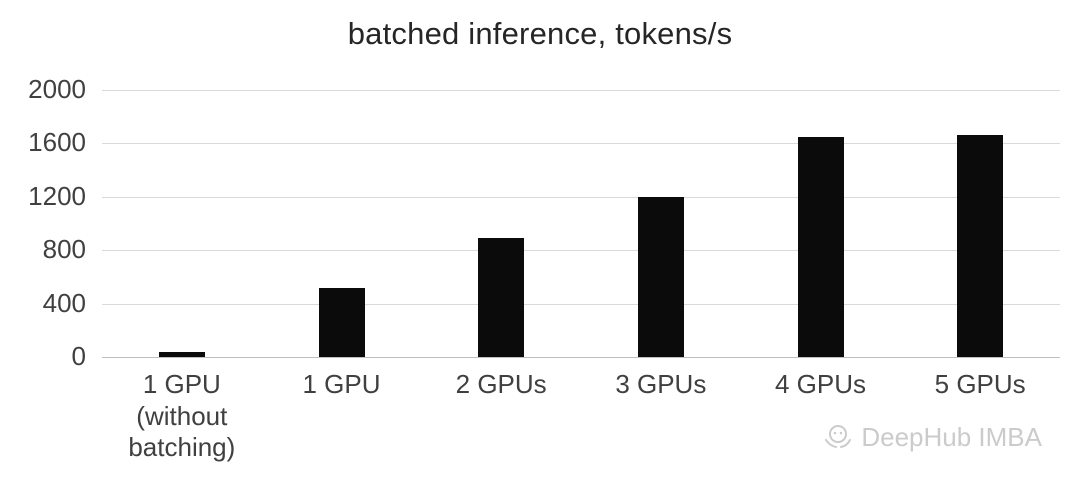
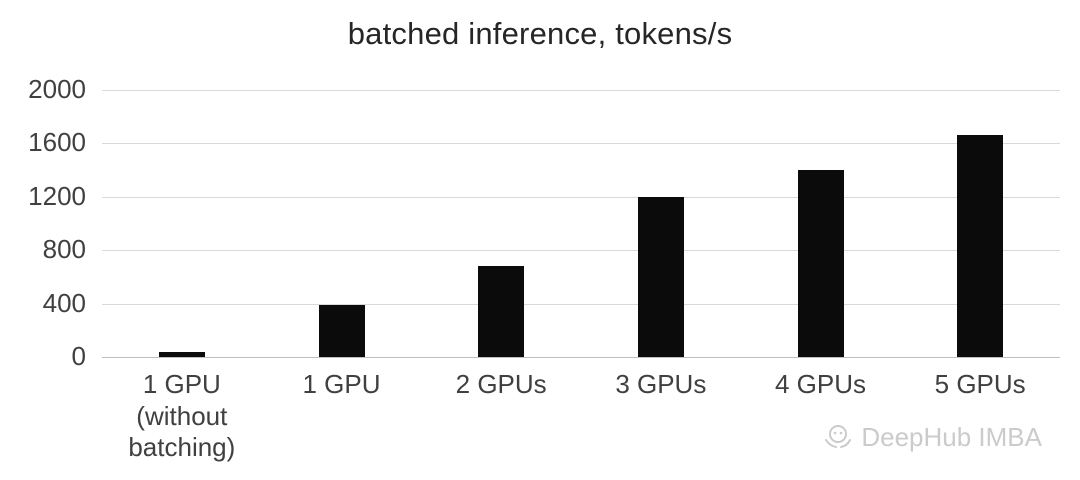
1 GPU: 520 -> 390
2 GPUs: 890 -> 680
4 GPUs: 1650 -> 1400
